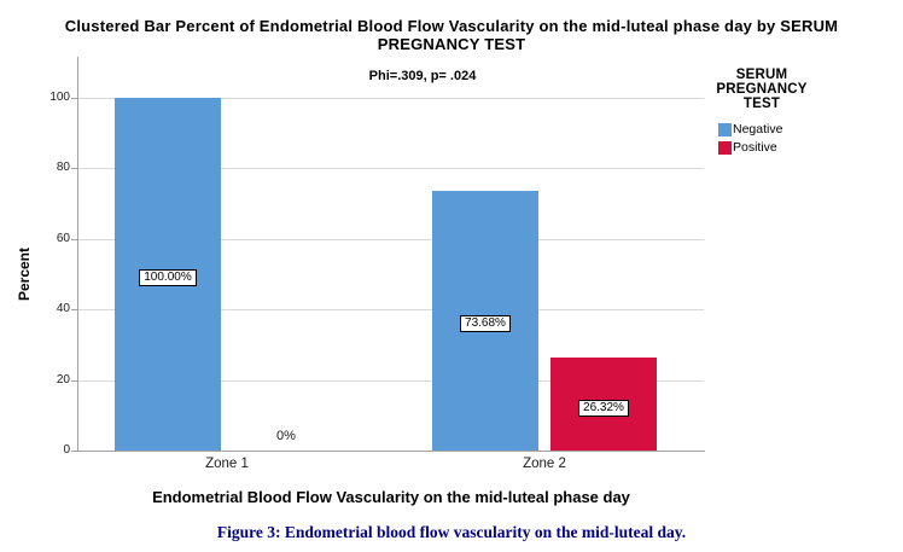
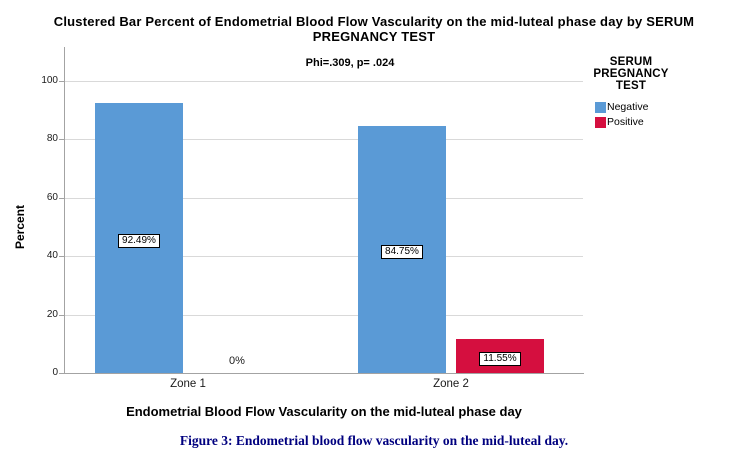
Negative/Zone 1: 100.00% -> 92.49%
Negative/Zone 2: 73.68% -> 84.75%
Positive/Zone 2: 26.32% -> 11.55%
